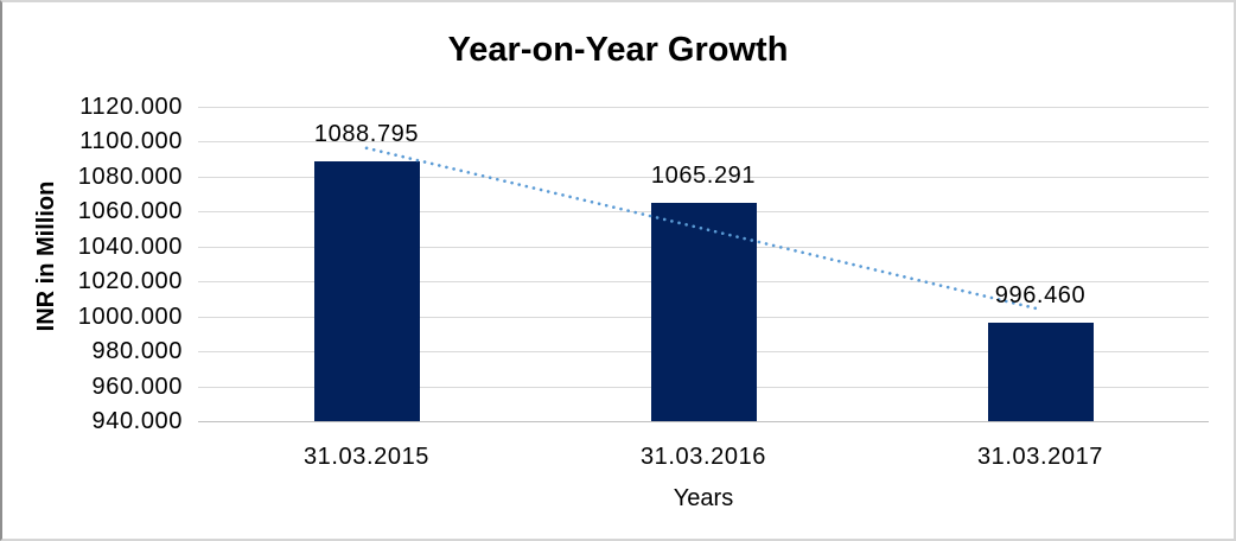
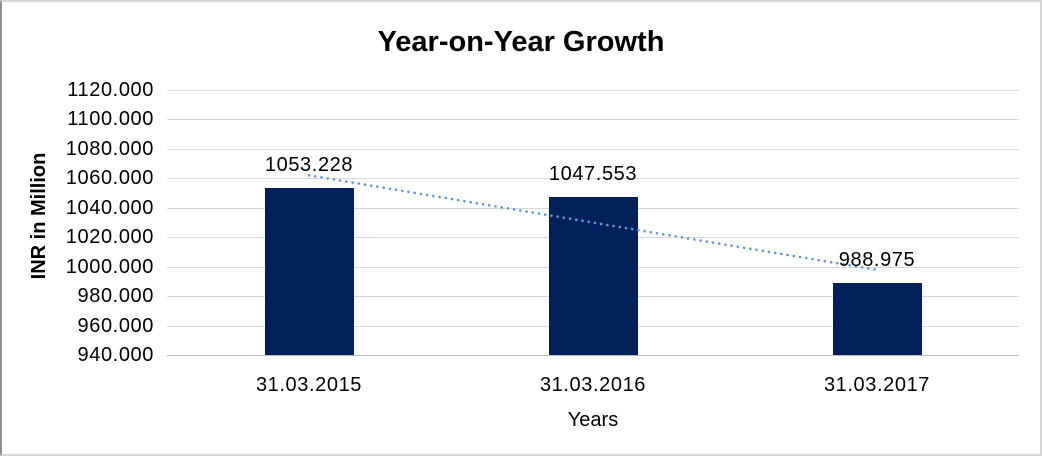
31.03.2015: 1088.795 -> 1053.228
31.03.2016: 1065.291 -> 1047.553
31.03.2017: 996.460 -> 988.975
